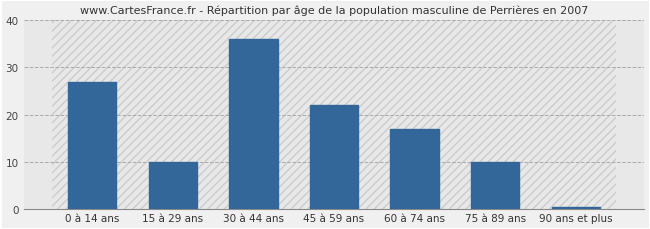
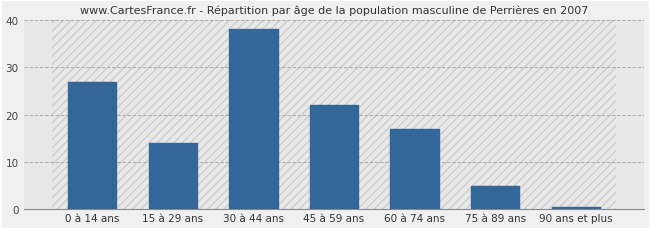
15 à 29 ans: 10.0 -> 14.0
30 à 44 ans: 36.0 -> 38.0
75 à 89 ans: 10.0 -> 5.0
